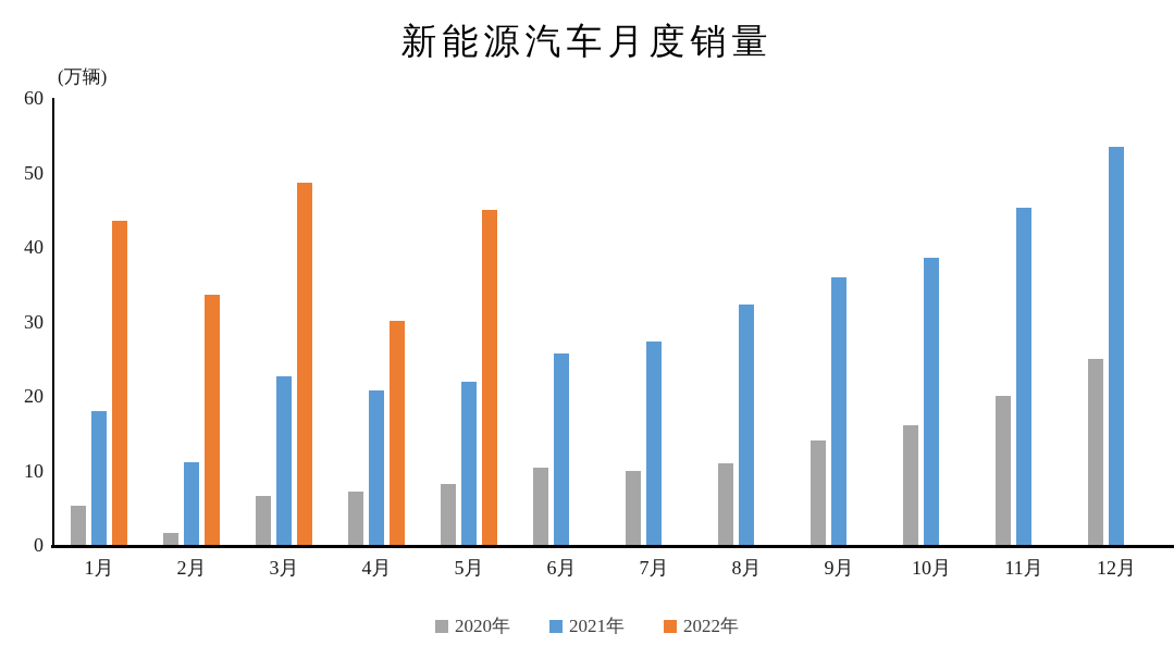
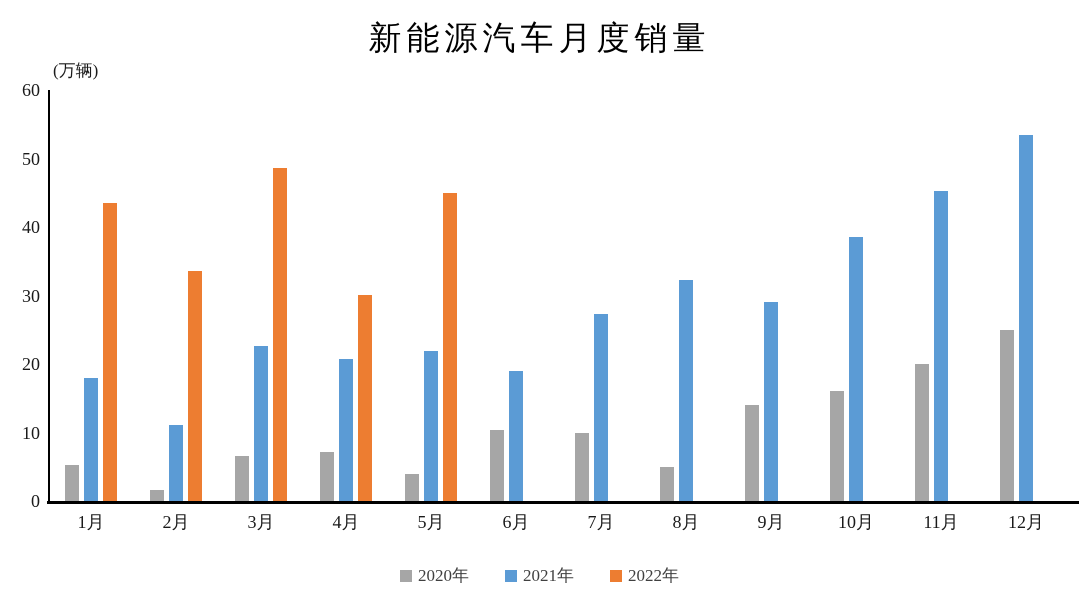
2020年/5月: 8 -> 4
2021年/6月: 26 -> 19
2020年/8月: 11 -> 5
2021年/9月: 36 -> 29
